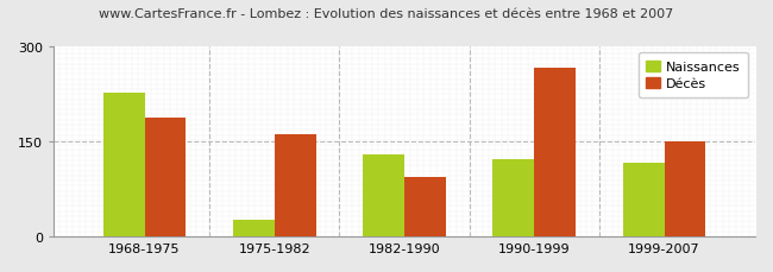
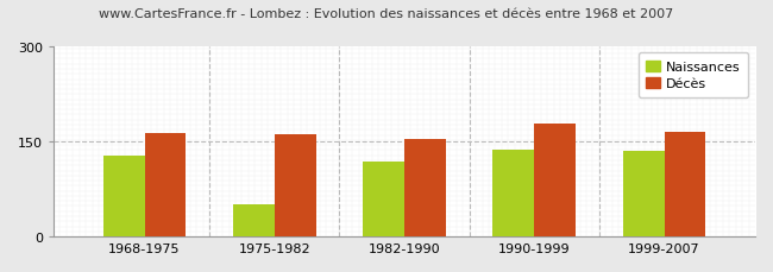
Naissances/1968-1975: 226 -> 128
Décès/1968-1975: 188 -> 163
Naissances/1975-1982: 26 -> 50
Naissances/1982-1990: 130 -> 118
Décès/1982-1990: 94 -> 154
Naissances/1990-1999: 122 -> 137
Décès/1990-1999: 266 -> 178
Naissances/1999-2007: 116 -> 134
Décès/1999-2007: 150 -> 165
